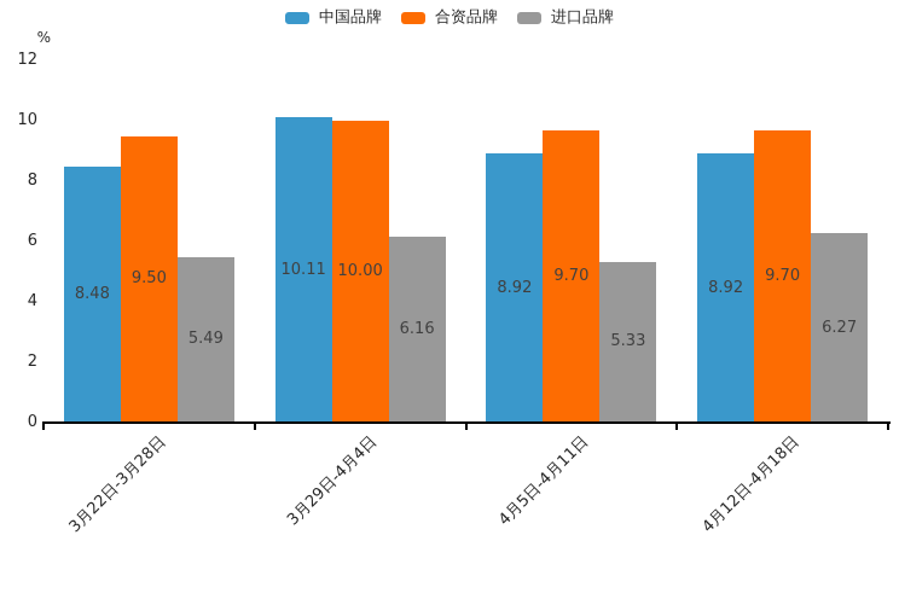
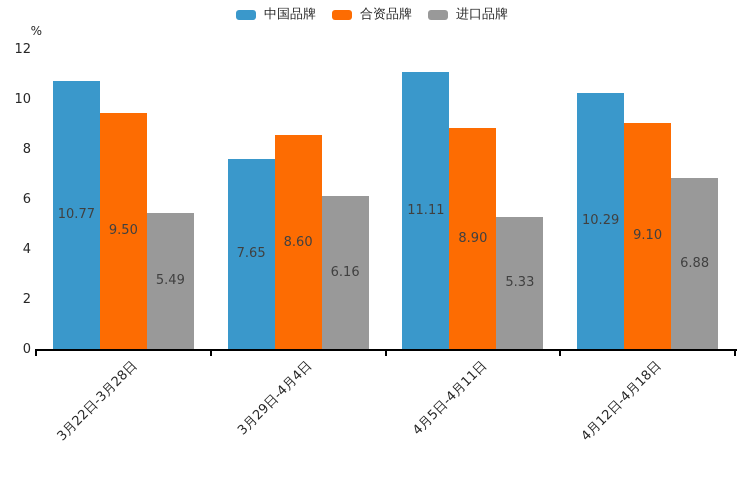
中国品牌/3月22日-3月28日: 8.48 -> 10.77
中国品牌/3月29日-4月4日: 10.11 -> 7.65
合资品牌/3月29日-4月4日: 10.00 -> 8.60
中国品牌/4月5日-4月11日: 8.92 -> 11.11
合资品牌/4月5日-4月11日: 9.70 -> 8.90
中国品牌/4月12日-4月18日: 8.92 -> 10.29
合资品牌/4月12日-4月18日: 9.70 -> 9.10
进口品牌/4月12日-4月18日: 6.27 -> 6.88
